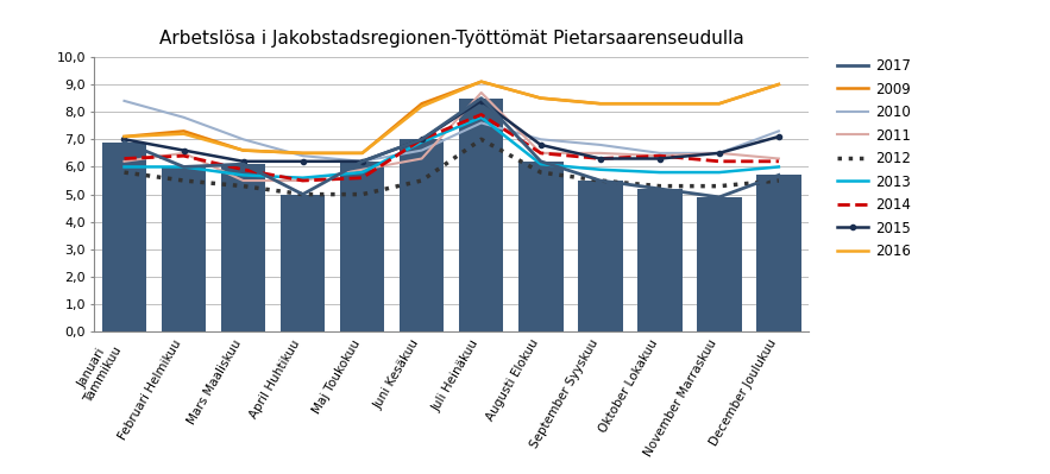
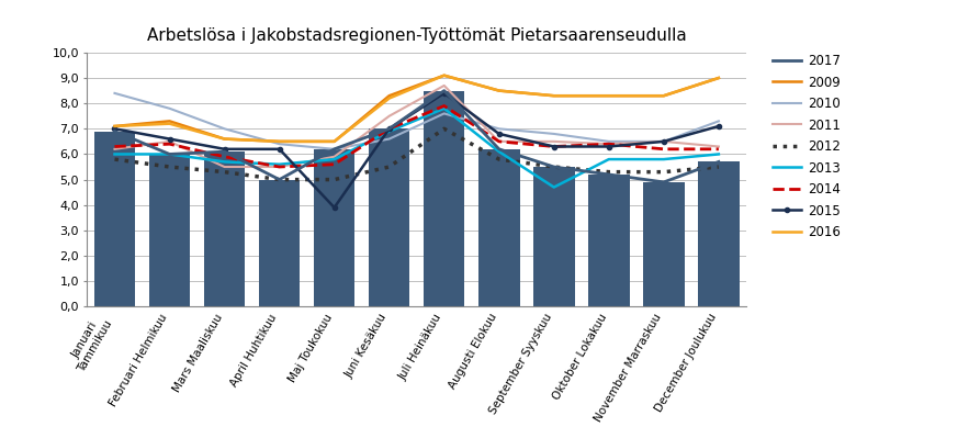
2015/Maj Toukokuu: 6,2 -> 3,9
2011/Juni Kesäkuu: 6,3 -> 7,5
2013/September Syyskuu: 5,9 -> 4,7
